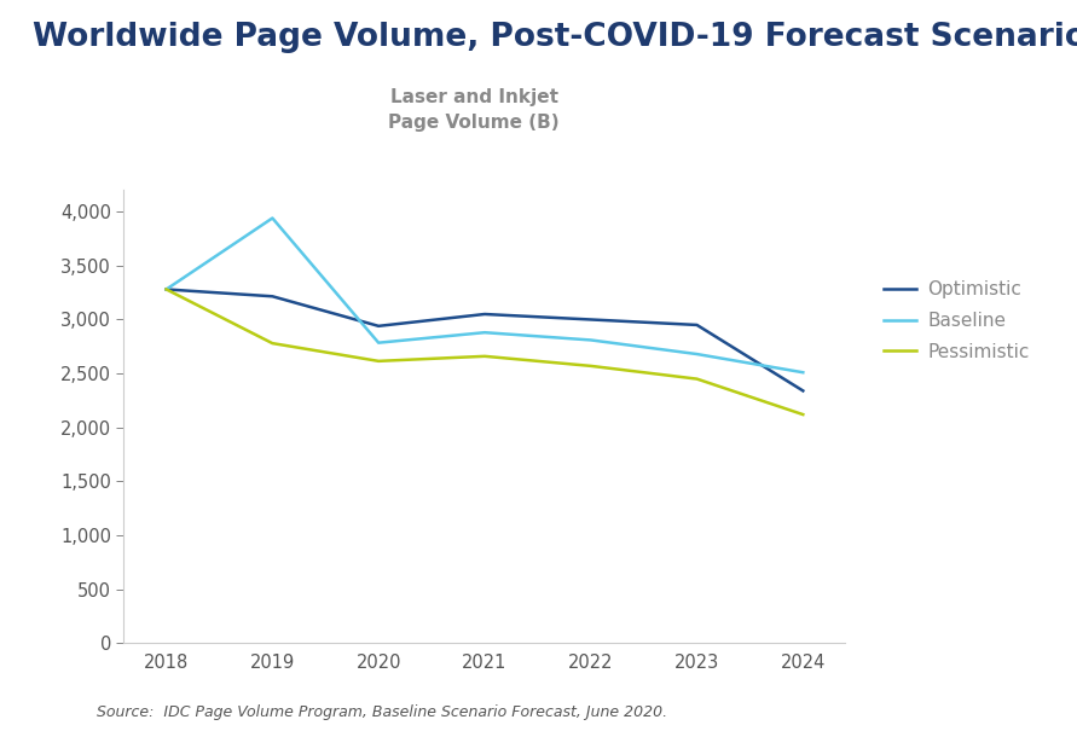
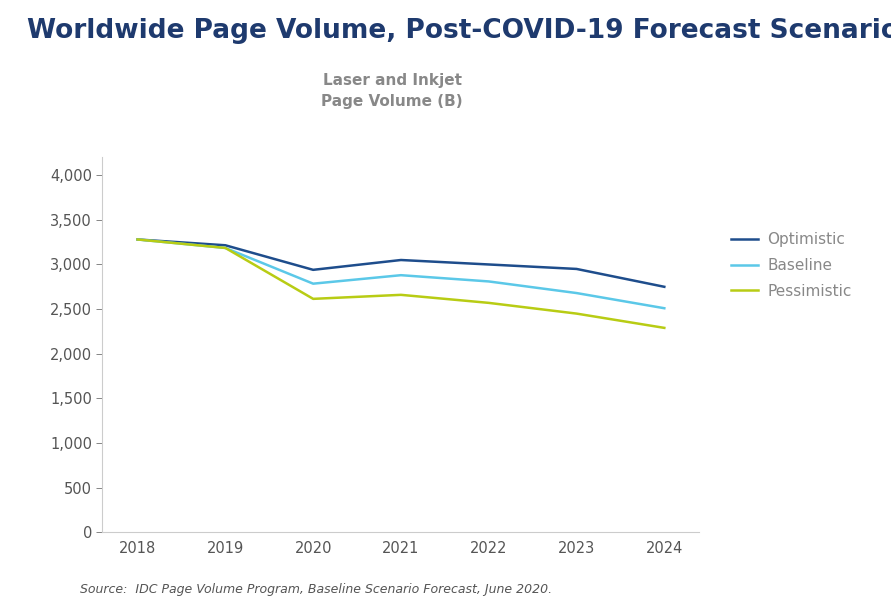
Baseline/2019: 3,940 -> 3,180
Pessimistic/2019: 2,780 -> 3,180
Optimistic/2024: 2,340 -> 2,750
Pessimistic/2024: 2,120 -> 2,290
